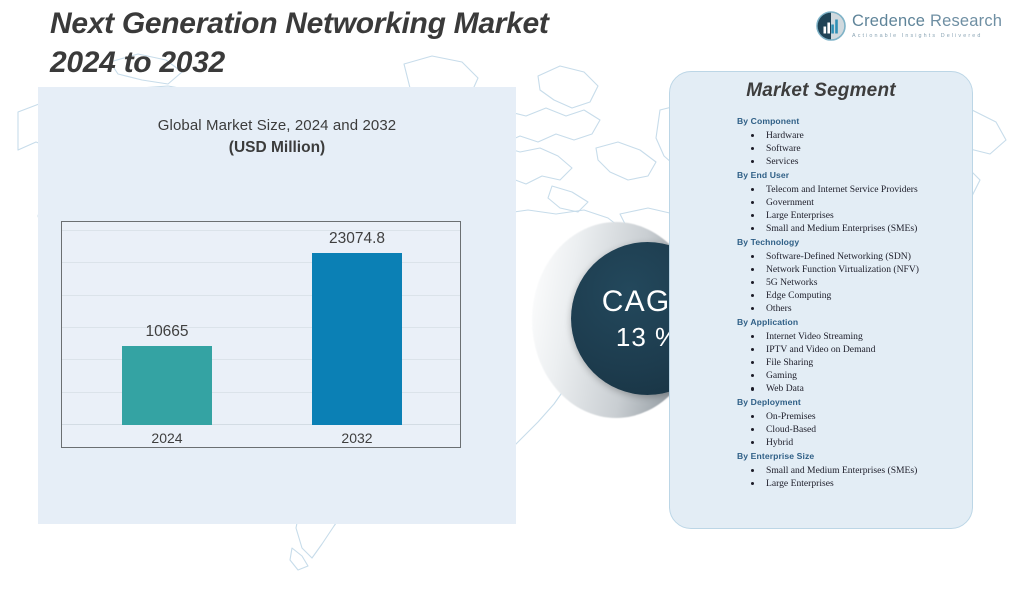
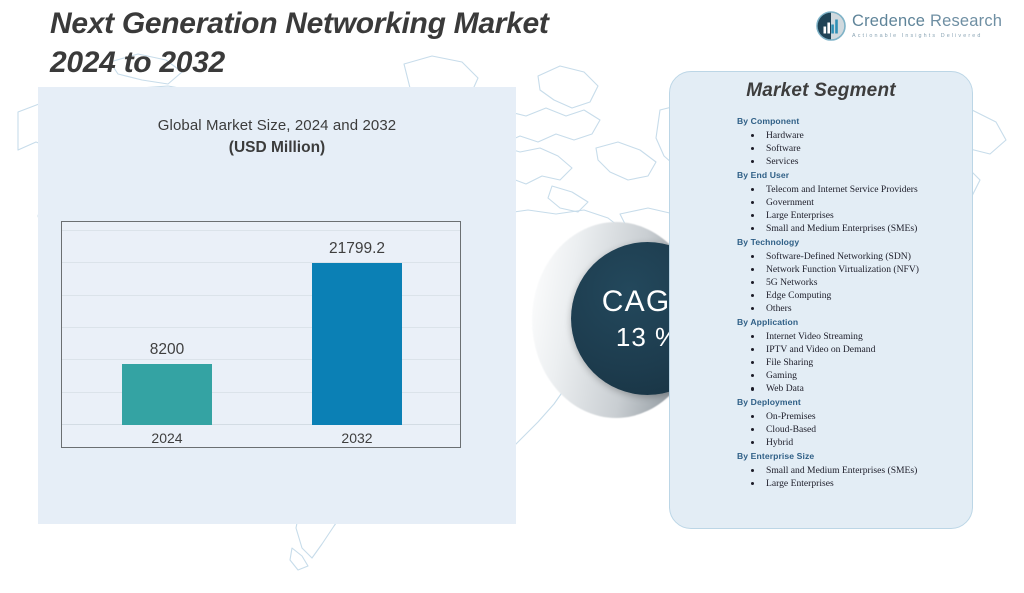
2024: 10665 -> 8200
2032: 23074.8 -> 21799.2
